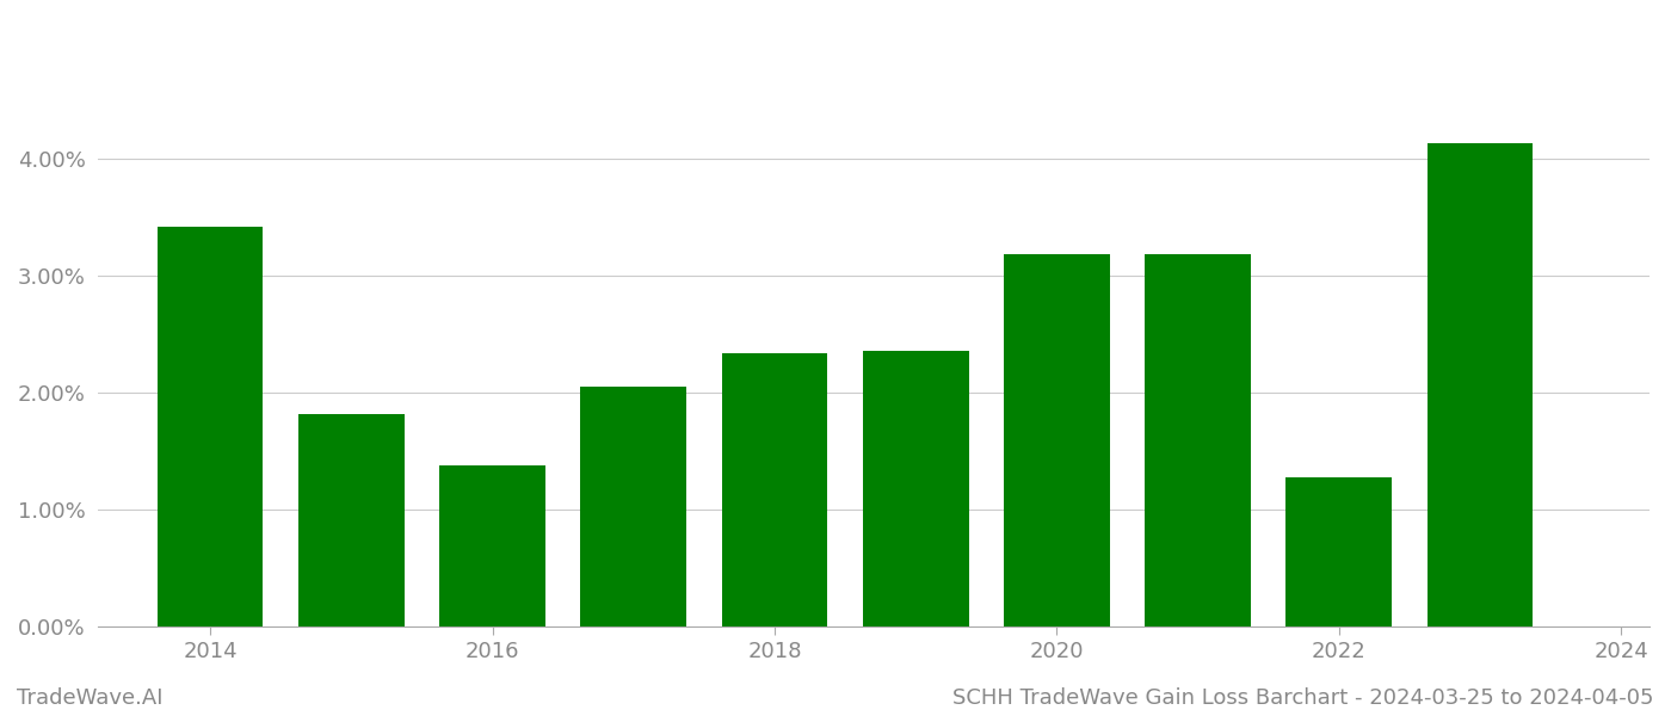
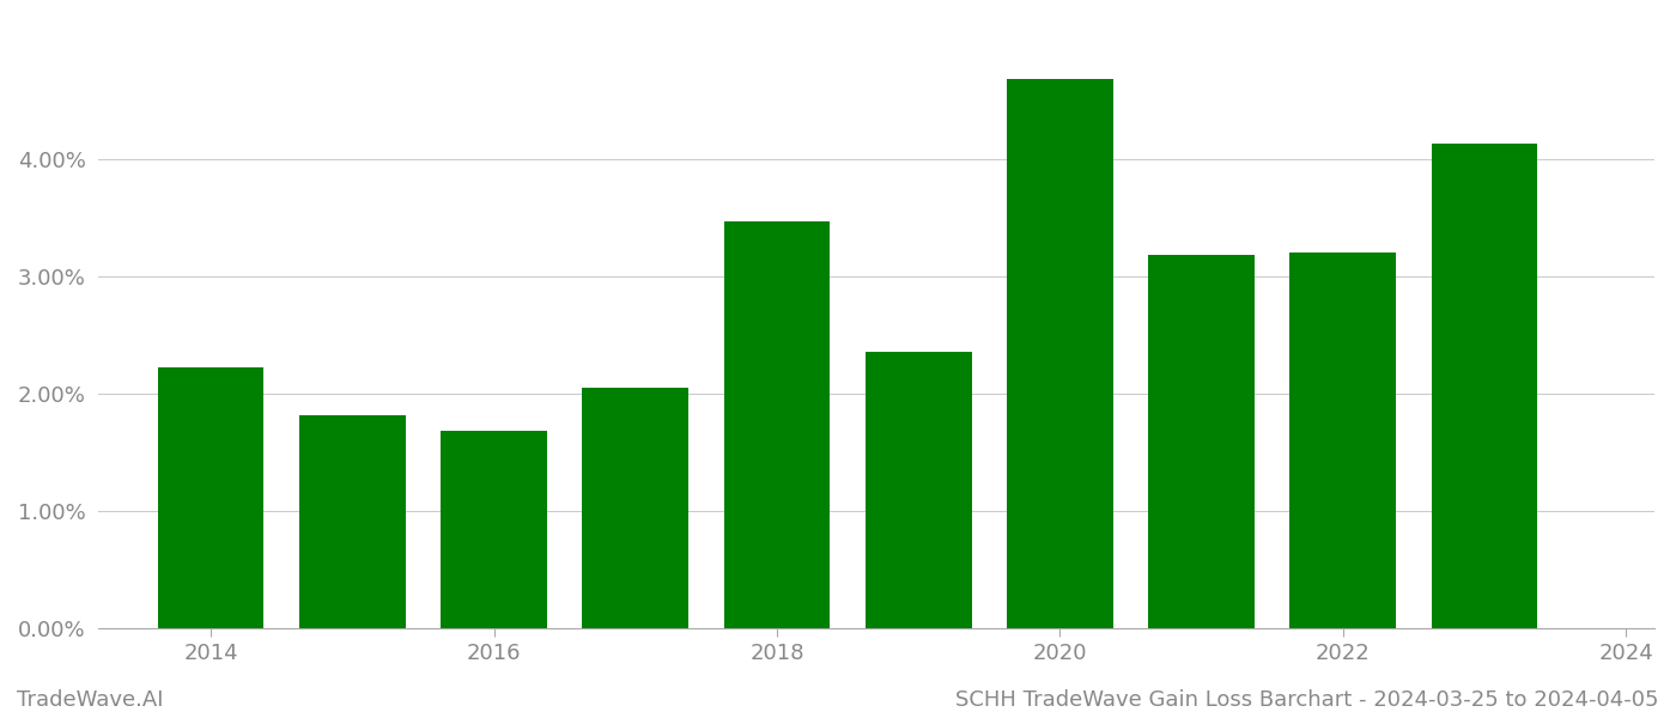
2014: 3.42% -> 2.22%
2016: 1.38% -> 1.68%
2018: 2.34% -> 3.47%
2020: 3.18% -> 4.68%
2022: 1.28% -> 3.20%
